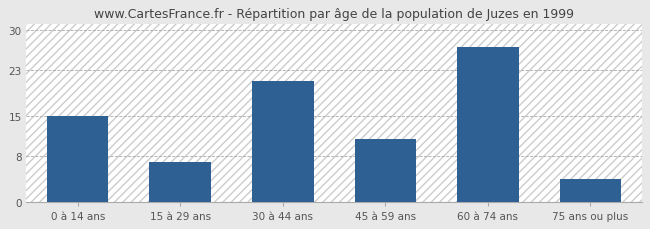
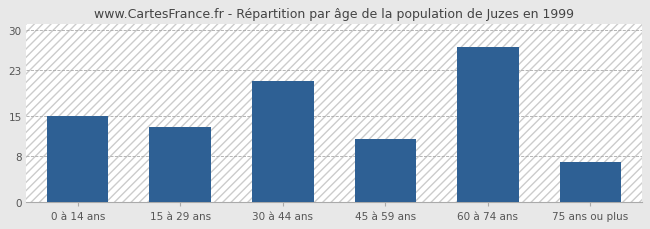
15 à 29 ans: 7 -> 13
75 ans ou plus: 4 -> 7
